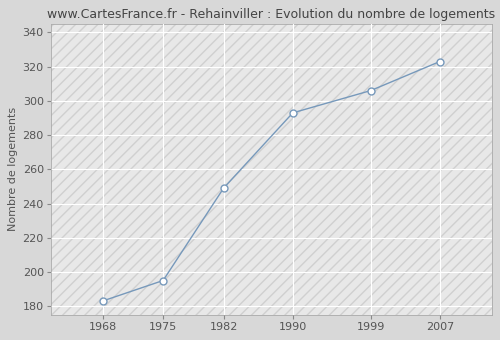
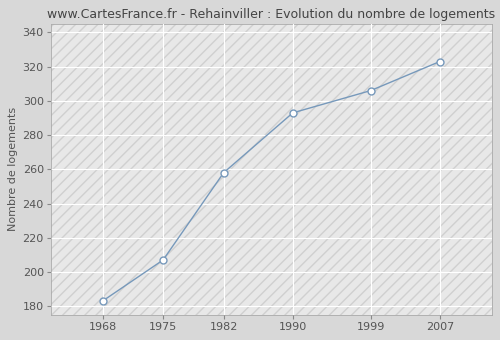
1975: 195 -> 207
1982: 249 -> 258
